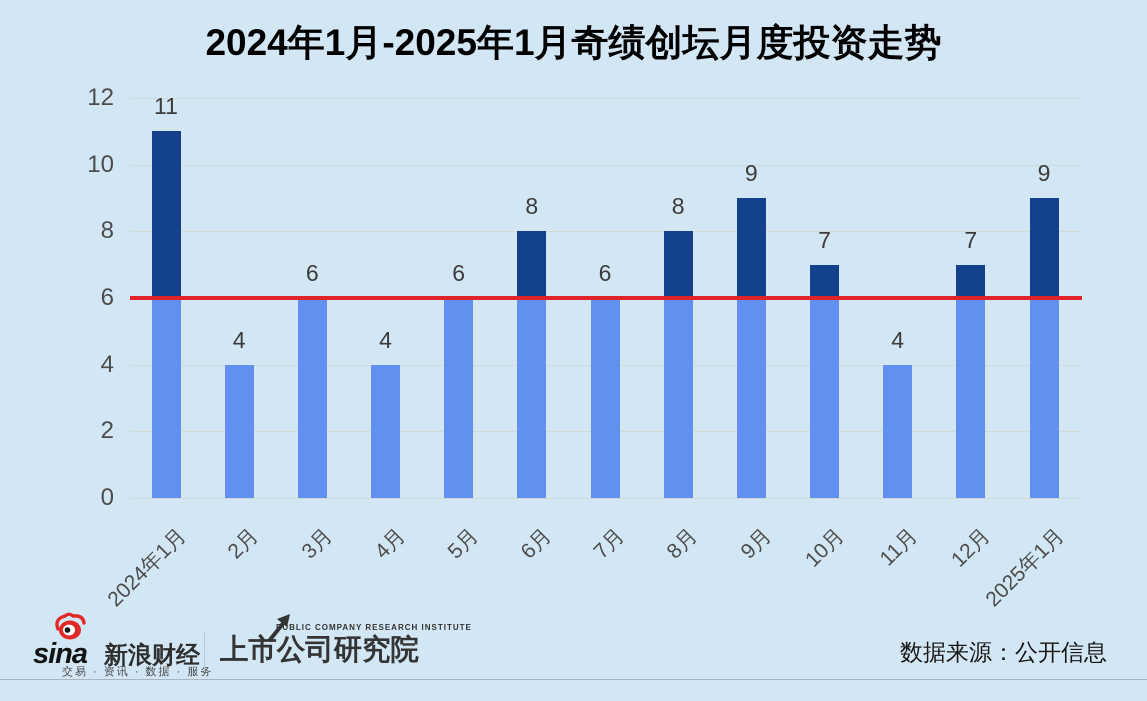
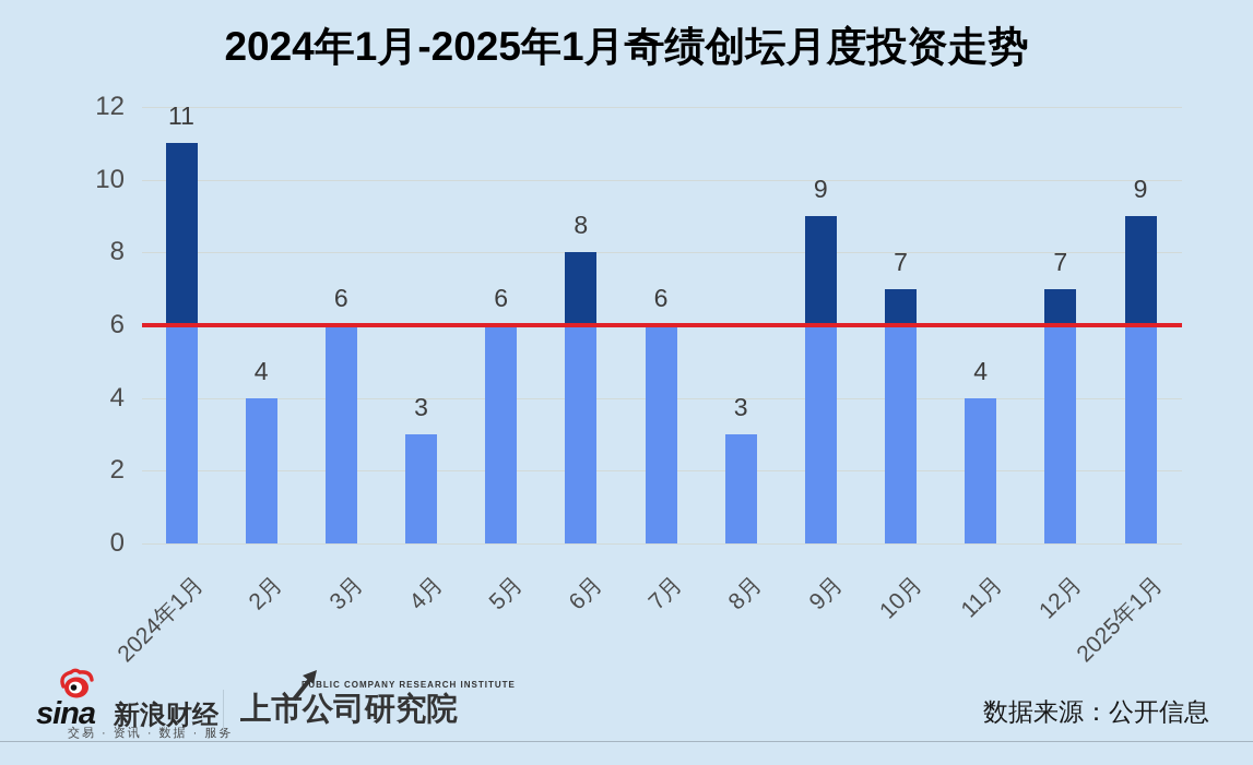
4月: 4 -> 3
8月: 8 -> 3
